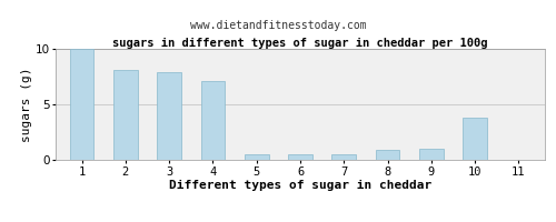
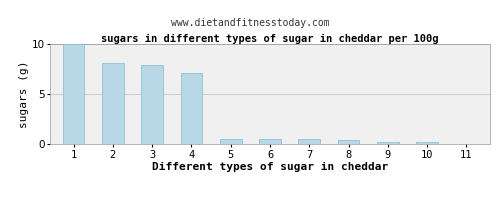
8: 0.9 -> 0.4
9: 1.0 -> 0.2
10: 3.8 -> 0.2
